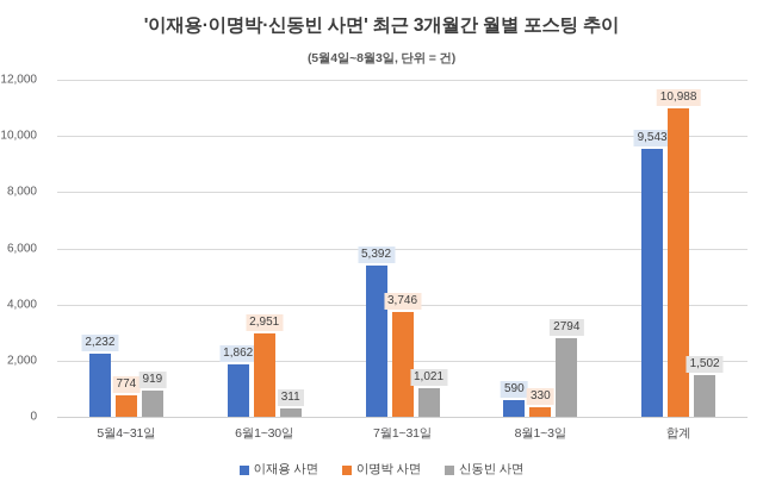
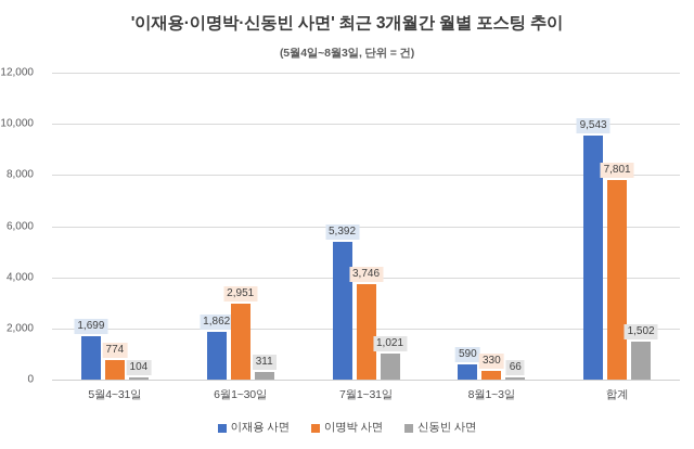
이재용 사면/5월4~31일: 2,232 -> 1,699
신동빈 사면/5월4~31일: 919 -> 104
신동빈 사면/8월1~3일: 2794 -> 66
이명박 사면/합계: 10,988 -> 7,801
